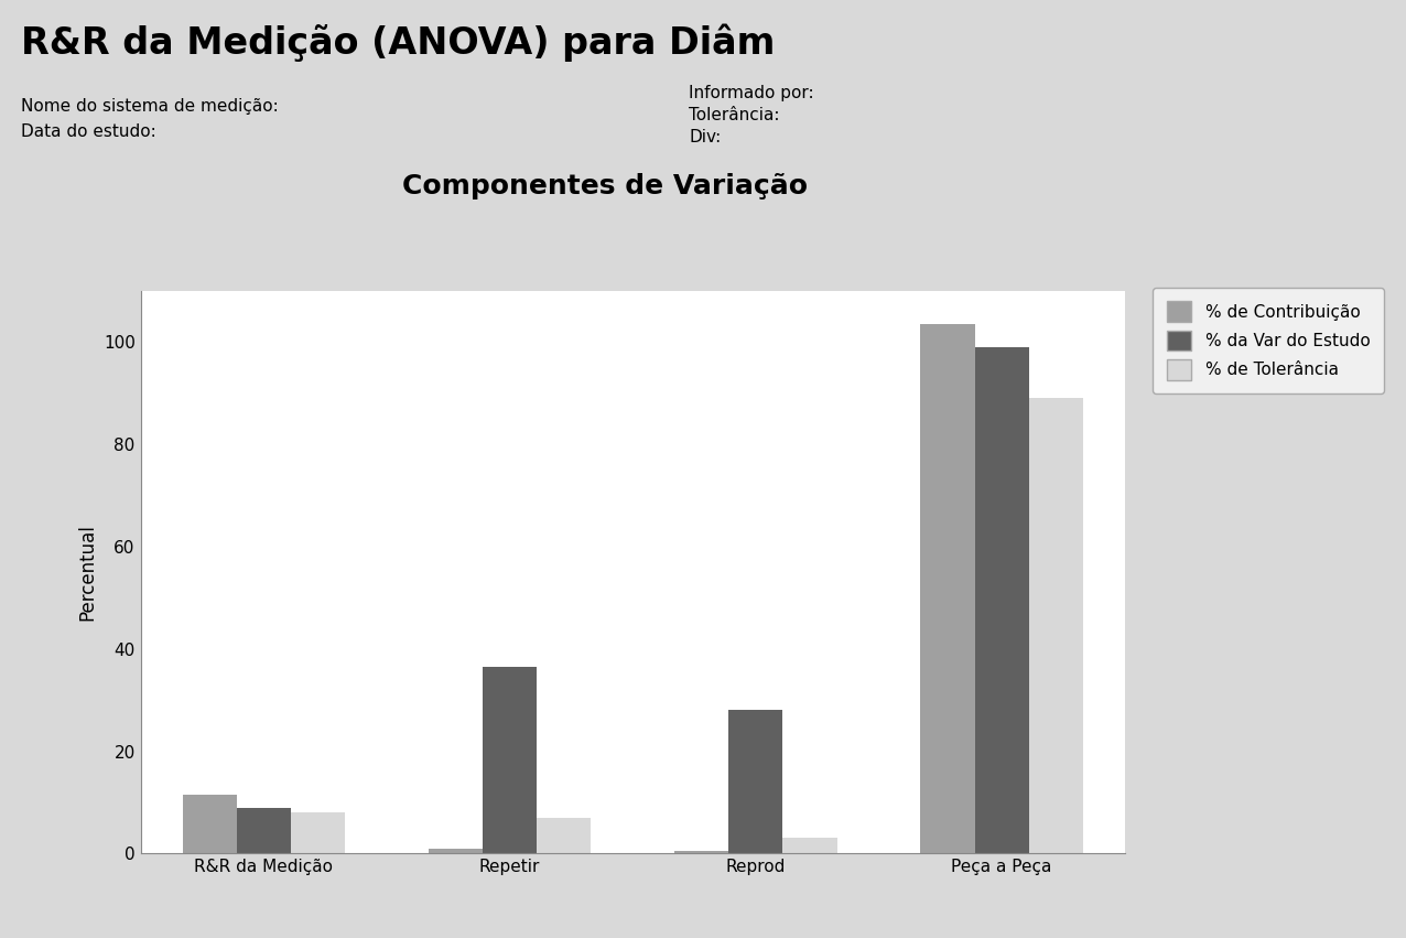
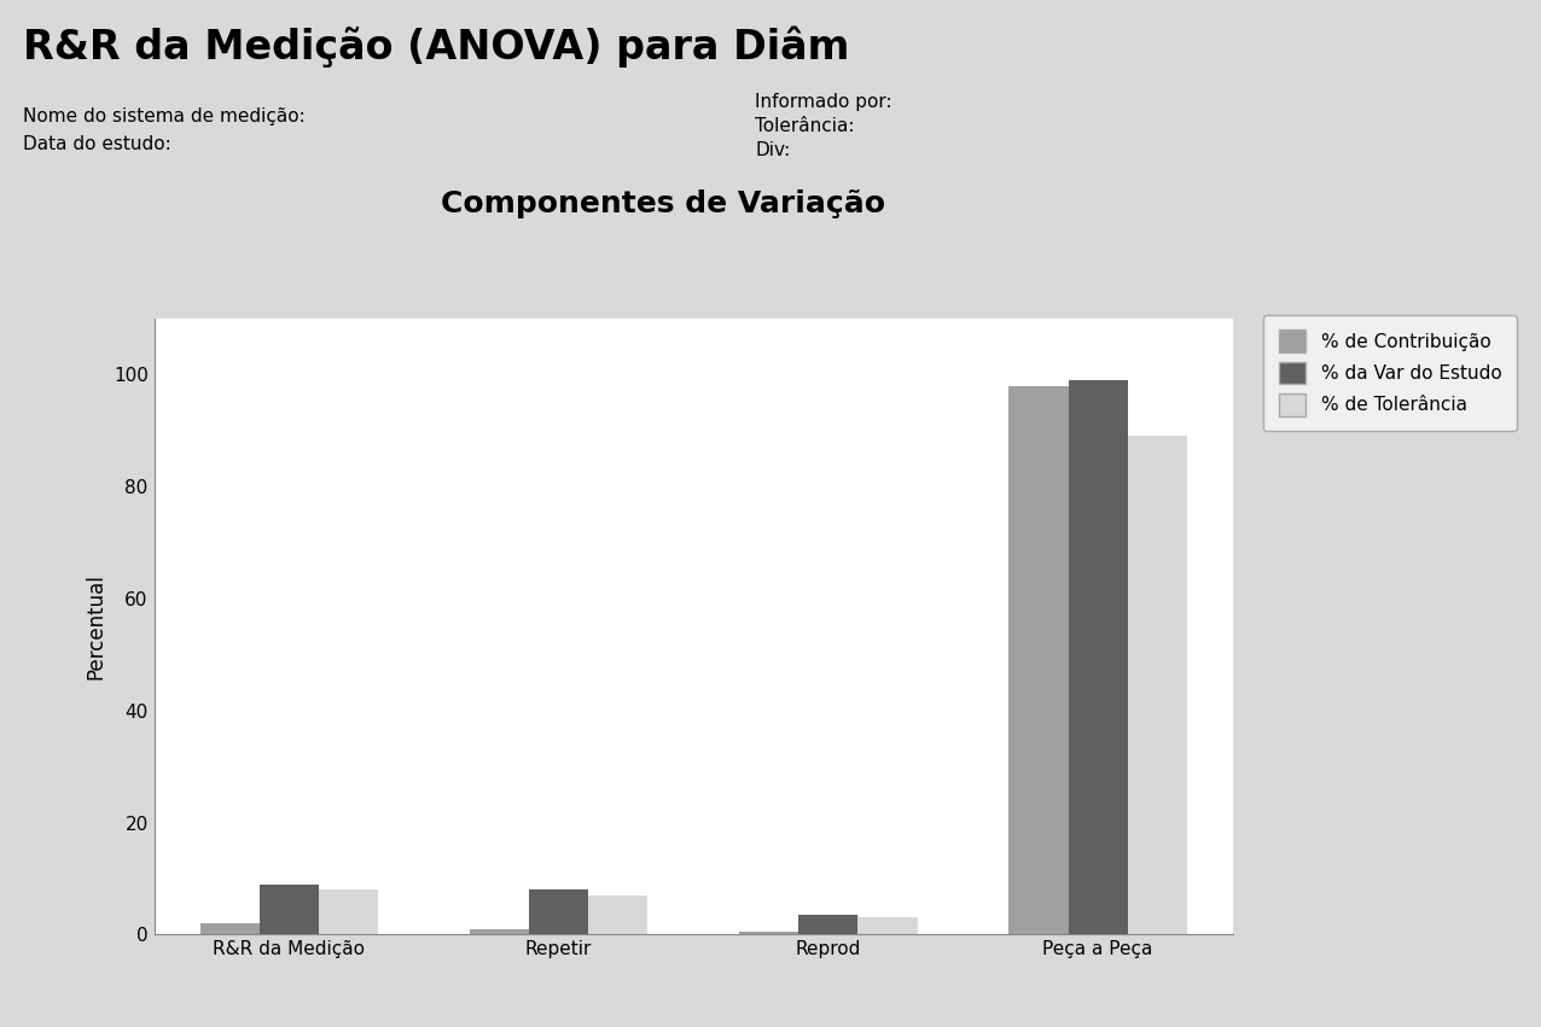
% de Contribuição/R&R da Medição: 11.5 -> 2.0
% da Var do Estudo/Repetir: 36.5 -> 8.0
% da Var do Estudo/Reprod: 28.0 -> 3.5
% de Contribuição/Peça a Peça: 103.5 -> 98.0
